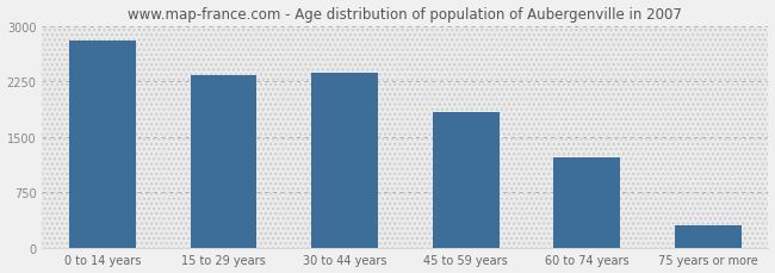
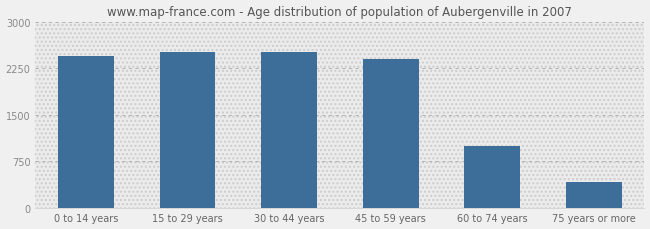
0 to 14 years: 2800 -> 2450
15 to 29 years: 2340 -> 2510
30 to 44 years: 2360 -> 2510
45 to 59 years: 1840 -> 2390
60 to 74 years: 1220 -> 1000
75 years or more: 300 -> 420
